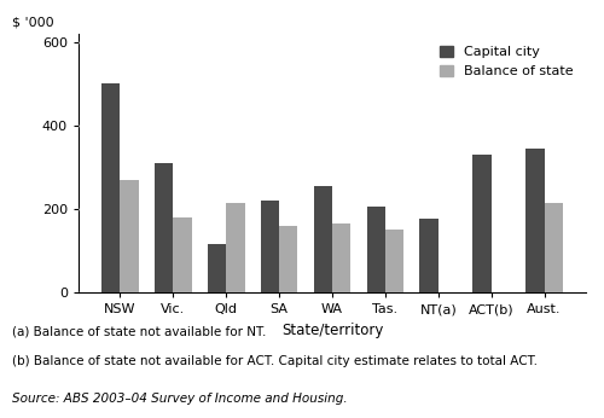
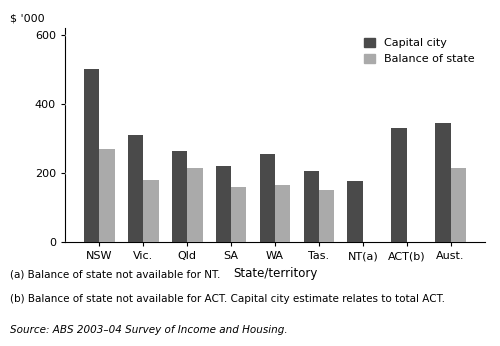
Capital city/Qld: 115 -> 265
